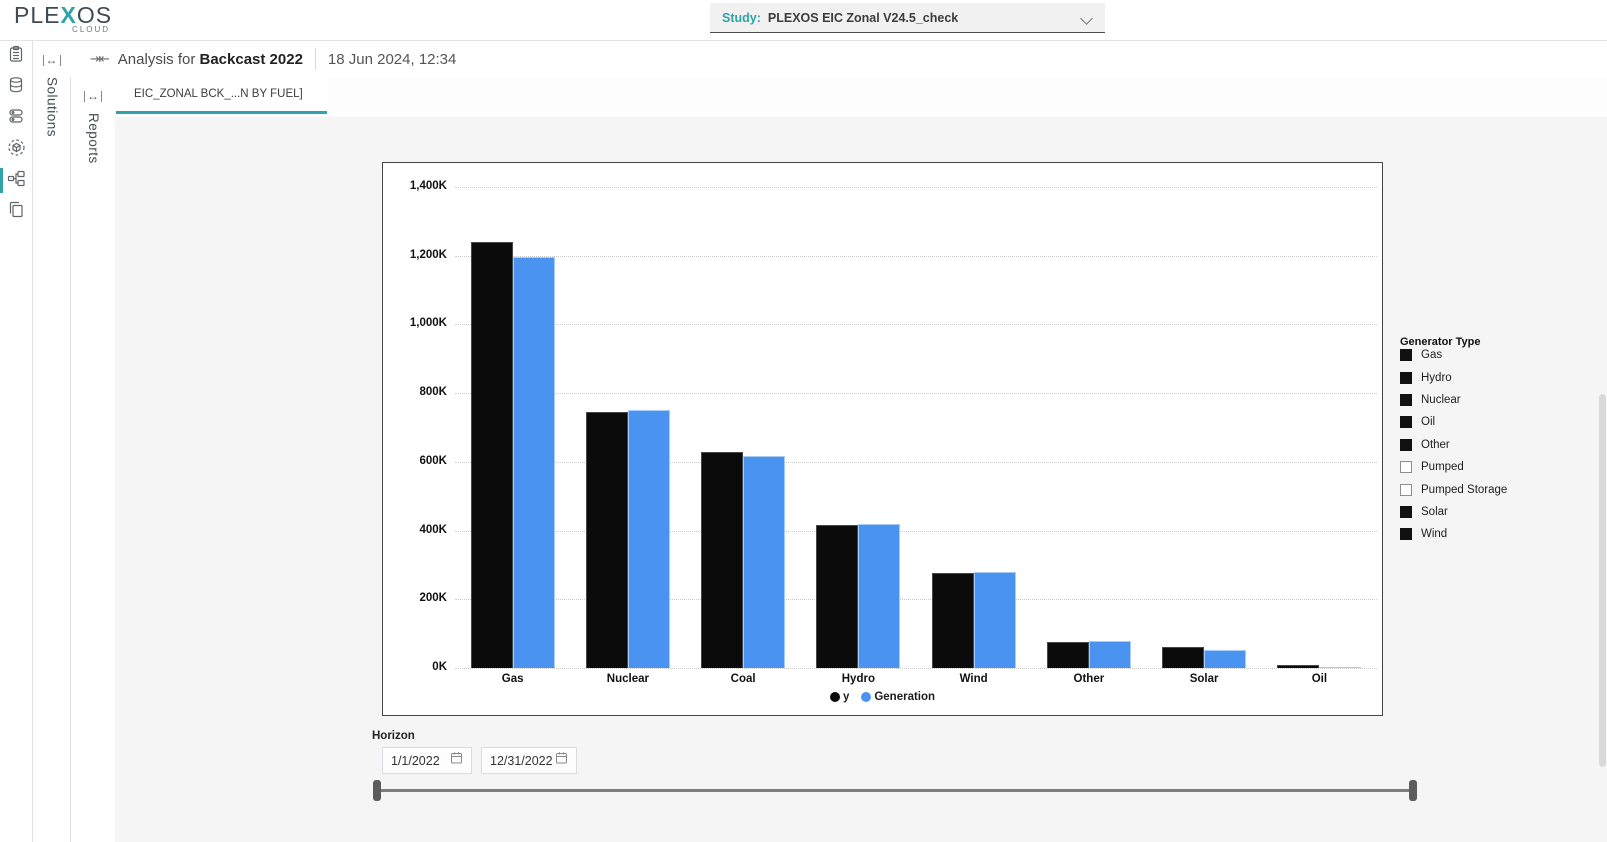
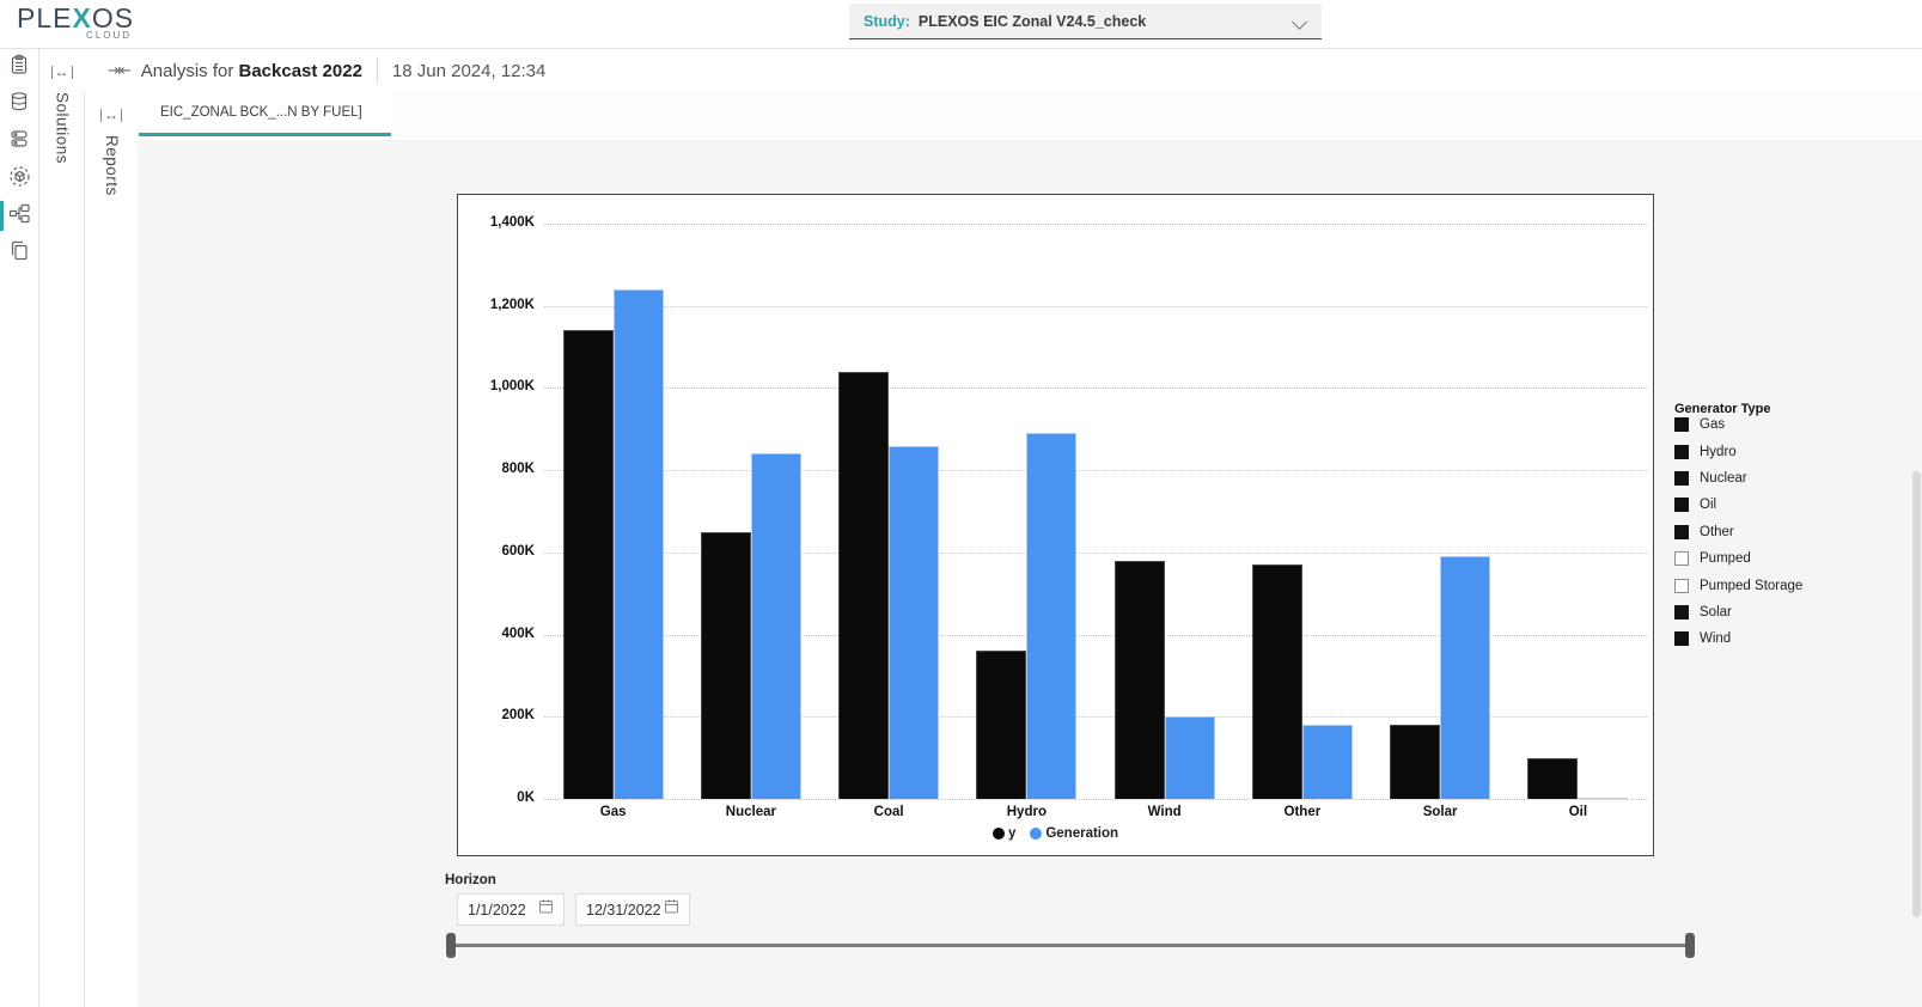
y/Gas: 1240K -> 1140K
Generation/Gas: 1200K -> 1240K
y/Nuclear: 740K -> 650K
Generation/Nuclear: 750K -> 840K
y/Coal: 630K -> 1040K
Generation/Coal: 620K -> 860K
y/Hydro: 420K -> 360K
Generation/Hydro: 420K -> 890K
y/Wind: 280K -> 580K
Generation/Wind: 280K -> 200K
y/Other: 80K -> 570K
Generation/Other: 80K -> 180K
y/Solar: 60K -> 180K
Generation/Solar: 50K -> 590K
y/Oil: 10K -> 100K
